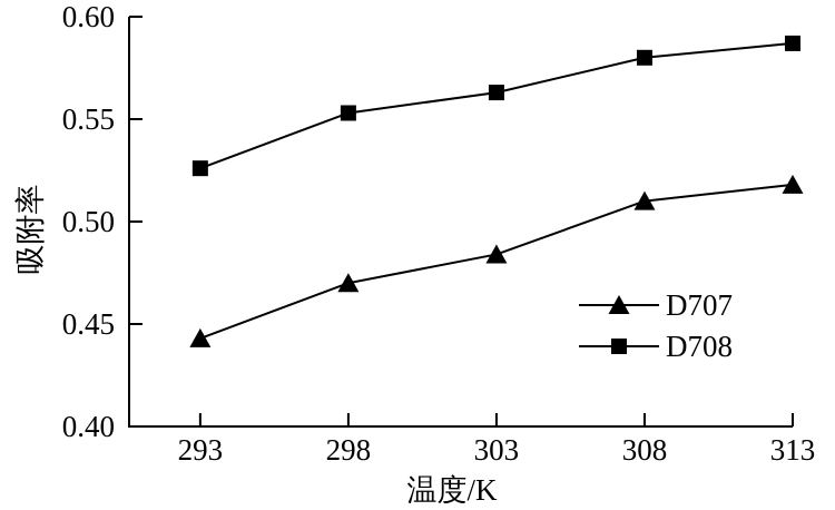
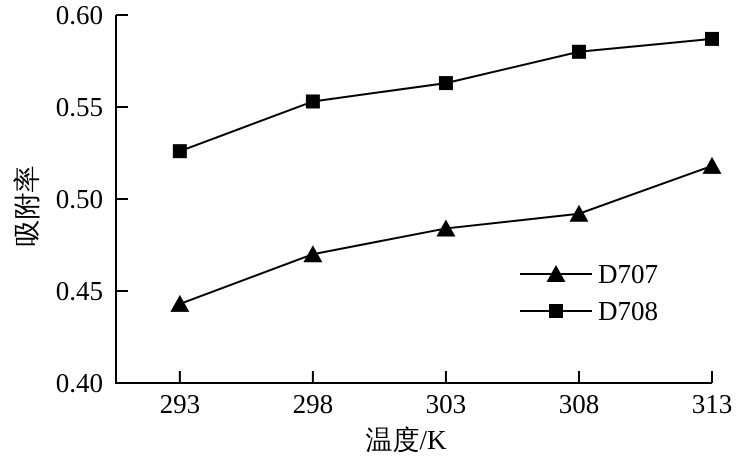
D707/308: 0.510 -> 0.492
